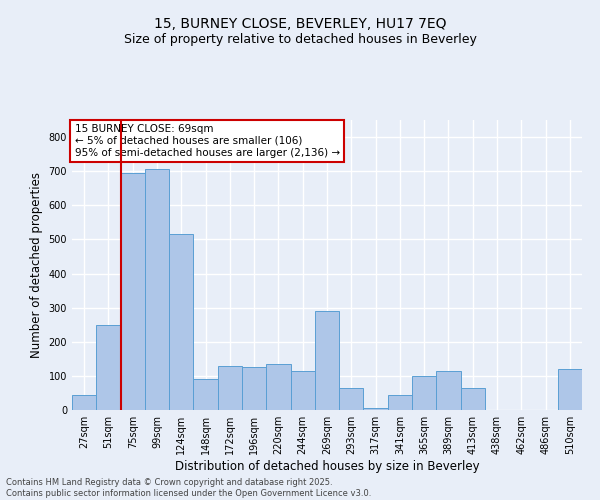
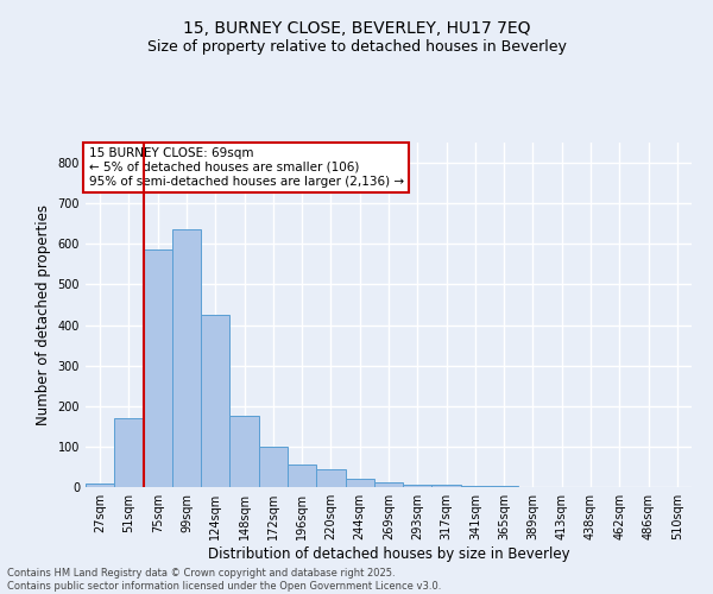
27sqm: 45 -> 10
51sqm: 250 -> 170
75sqm: 695 -> 585
99sqm: 705 -> 635
124sqm: 515 -> 425
148sqm: 90 -> 175
172sqm: 130 -> 100
196sqm: 125 -> 55
220sqm: 135 -> 45
244sqm: 115 -> 20
269sqm: 290 -> 12
293sqm: 65 -> 7
341sqm: 45 -> 3
365sqm: 100 -> 2
389sqm: 115 -> 1
413sqm: 65 -> 1
510sqm: 120 -> 1
